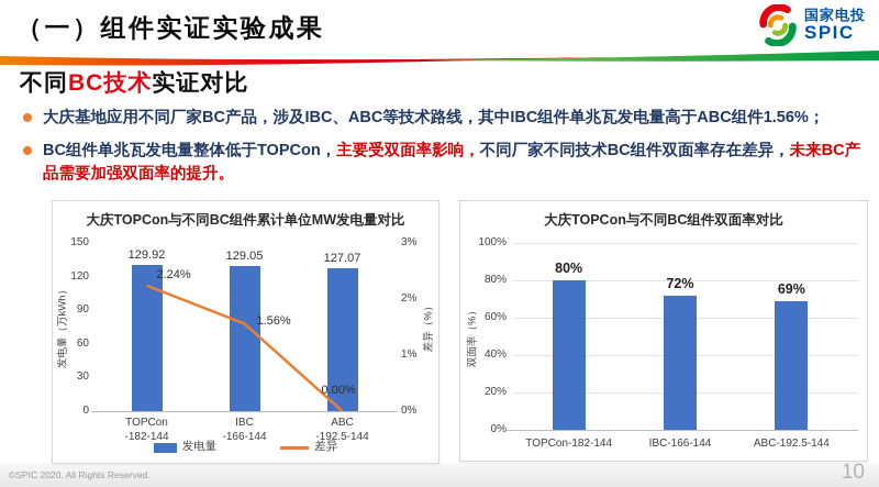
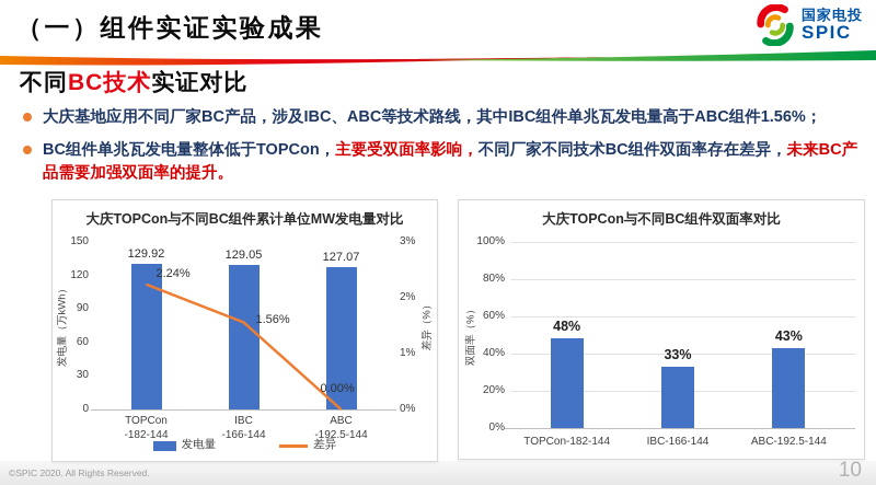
大庆TOPCon与不同BC组件双面率对比/TOPCon-182-144: 80% -> 48%
大庆TOPCon与不同BC组件双面率对比/IBC-166-144: 72% -> 33%
大庆TOPCon与不同BC组件双面率对比/ABC-192.5-144: 69% -> 43%
